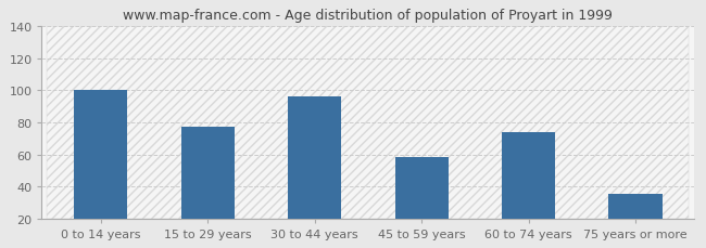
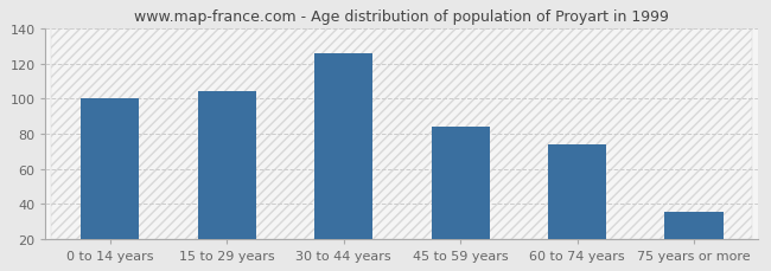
15 to 29 years: 77 -> 104
30 to 44 years: 96 -> 126
45 to 59 years: 58 -> 84
